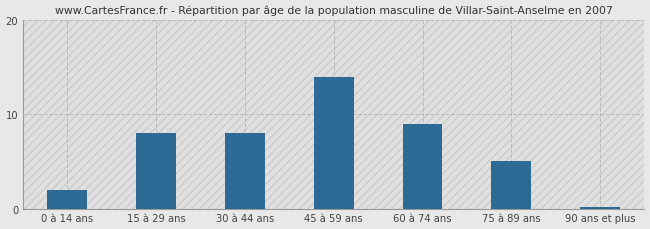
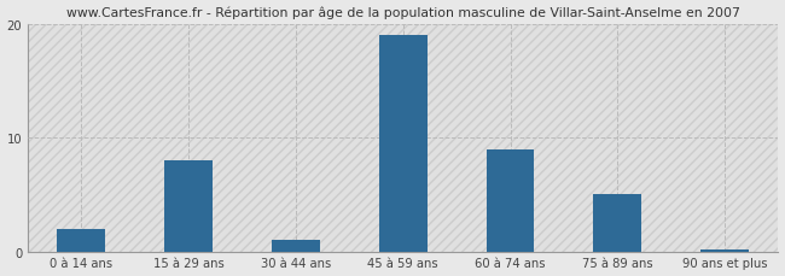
30 à 44 ans: 8.0 -> 1.0
45 à 59 ans: 14.0 -> 19.0
